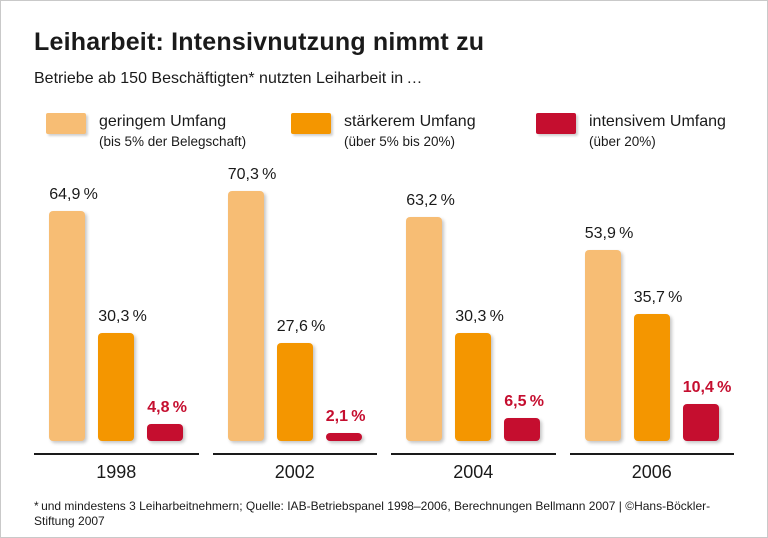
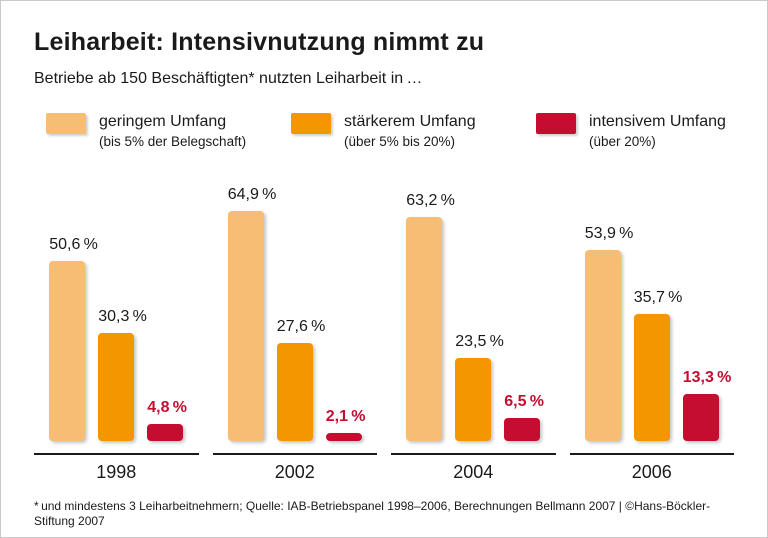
geringem Umfang (bis 5% der Belegschaft)/1998: 64,9 -> 50,6
geringem Umfang (bis 5% der Belegschaft)/2002: 70,3 -> 64,9
stärkerem Umfang (über 5% bis 20%)/2004: 30,3 -> 23,5
intensivem Umfang (über 20%)/2006: 10,4 -> 13,3
